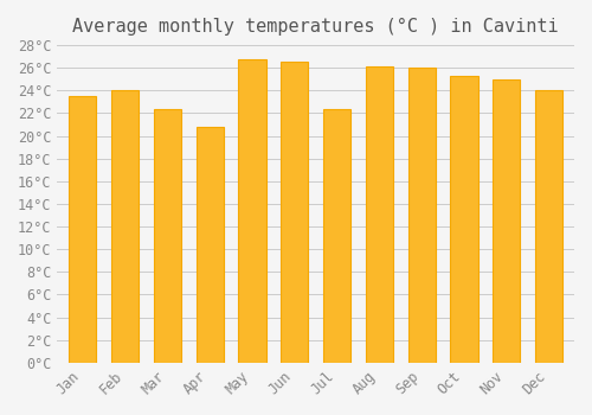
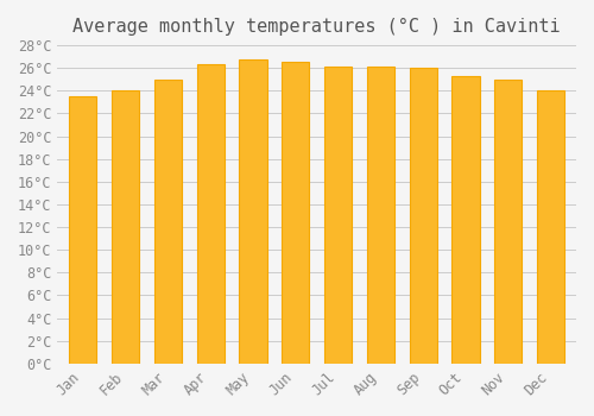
Mar: 22.4°C -> 25.0°C
Apr: 20.8°C -> 26.3°C
Jul: 22.4°C -> 26.1°C
